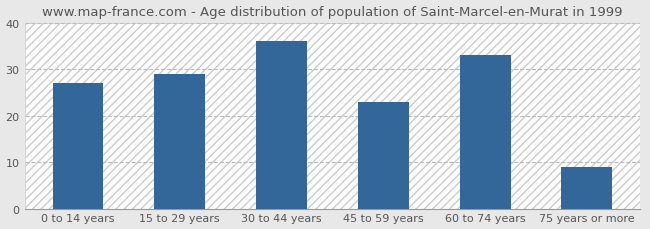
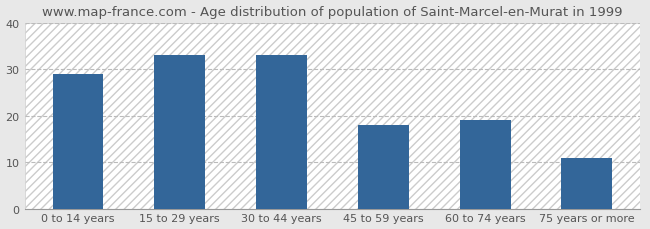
0 to 14 years: 27 -> 29
15 to 29 years: 29 -> 33
30 to 44 years: 36 -> 33
45 to 59 years: 23 -> 18
60 to 74 years: 33 -> 19
75 years or more: 9 -> 11
